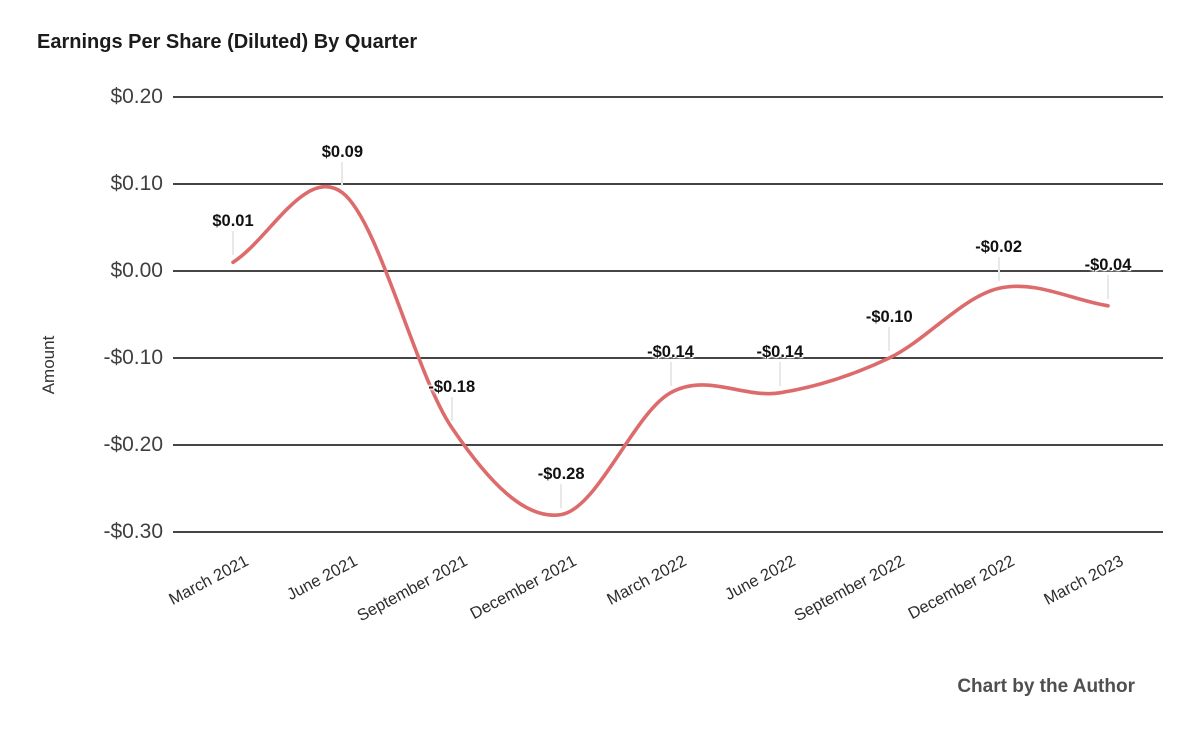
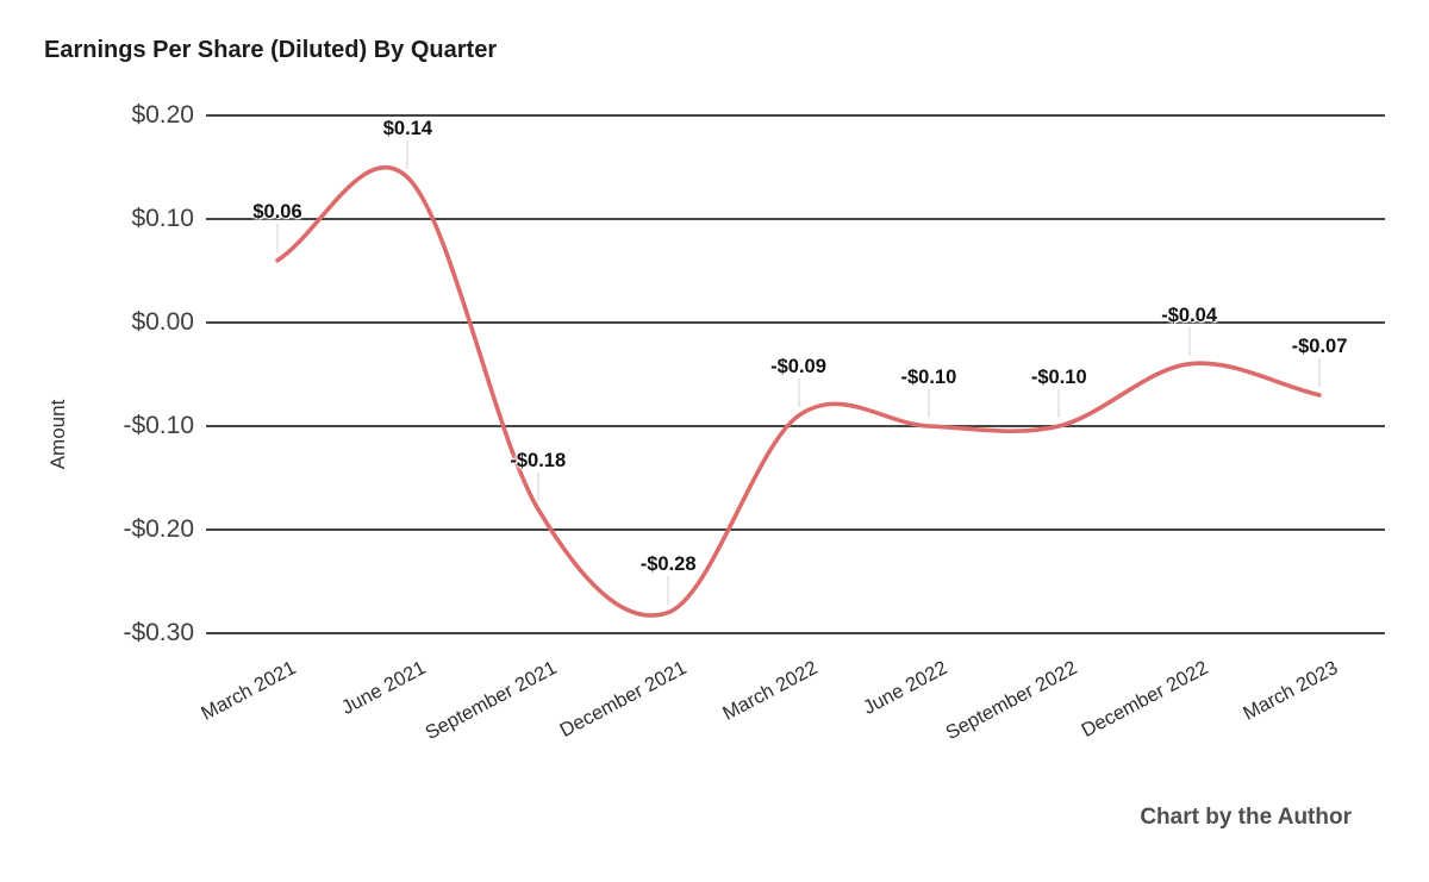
March 2021: $0.01 -> $0.06
June 2021: $0.09 -> $0.14
March 2022: -$0.14 -> -$0.09
June 2022: -$0.14 -> -$0.10
December 2022: -$0.02 -> -$0.04
March 2023: -$0.04 -> -$0.07
